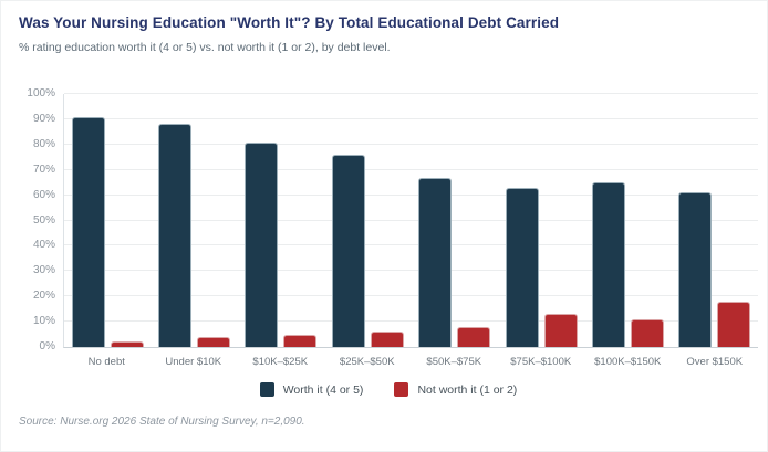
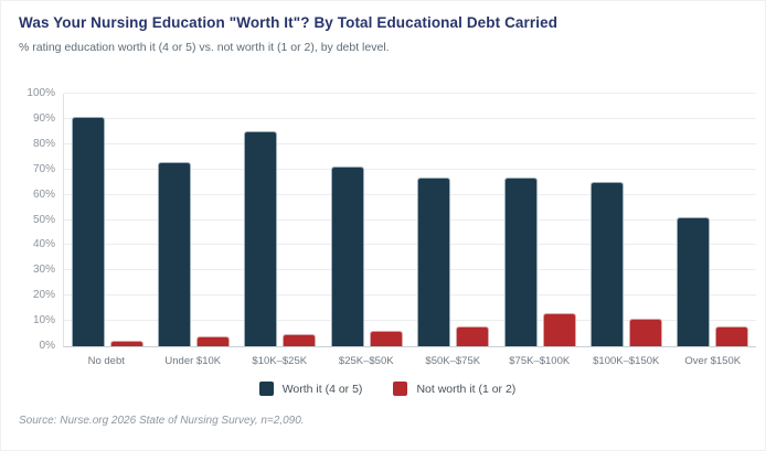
Worth it (4 or 5)/Under $10K: 88% -> 73%
Worth it (4 or 5)/$10K–$25K: 81% -> 85%
Worth it (4 or 5)/$25K–$50K: 76% -> 71%
Worth it (4 or 5)/$75K–$100K: 63% -> 67%
Worth it (4 or 5)/Over $150K: 61% -> 51%
Not worth it (1 or 2)/Over $150K: 18% -> 8%
